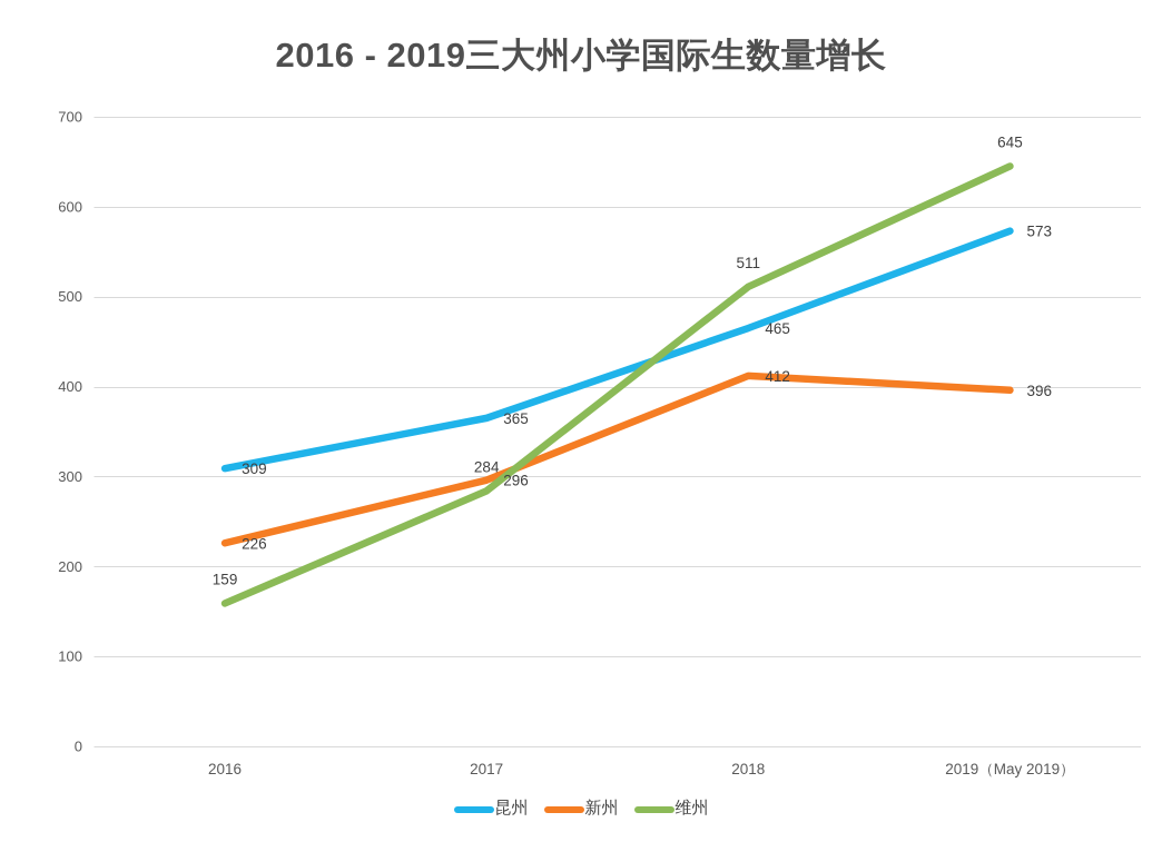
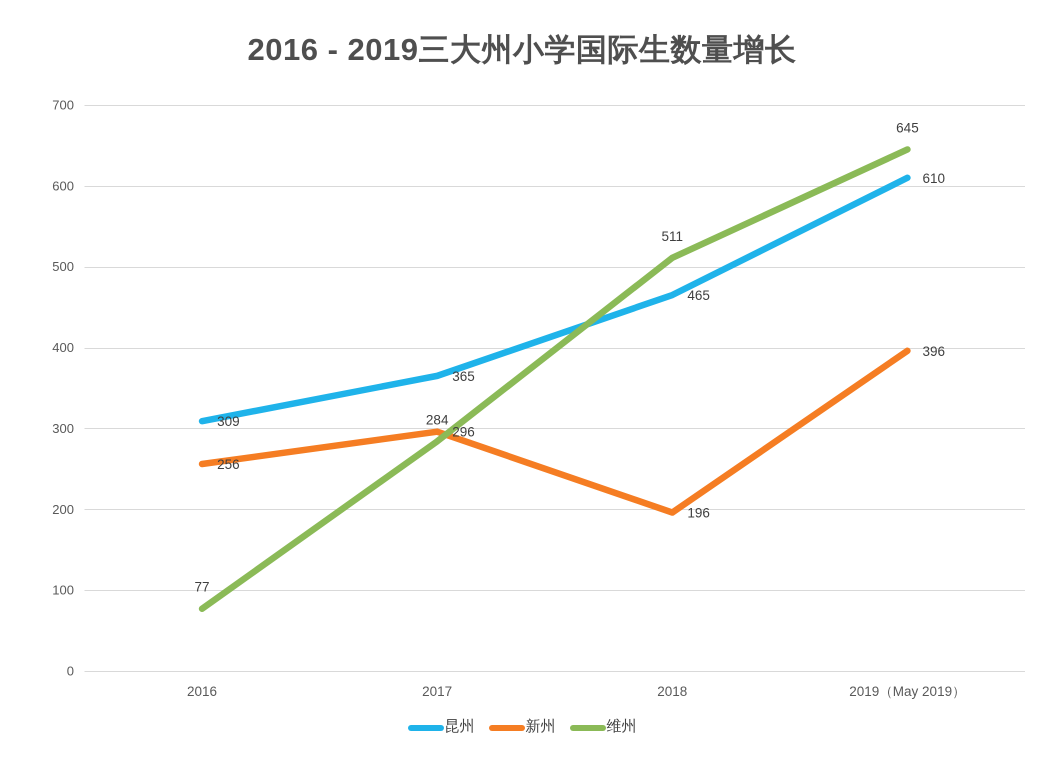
新州/2016: 226 -> 256
维州/2016: 159 -> 77
新州/2018: 412 -> 196
昆州/2019（May 2019）: 573 -> 610
